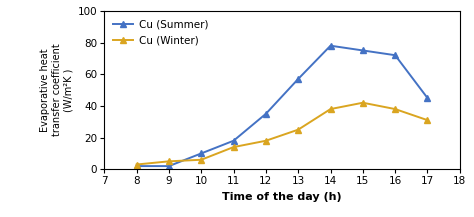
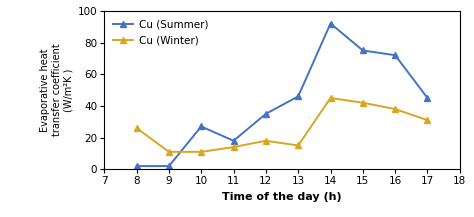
Cu (Winter)/8: 3 -> 26
Cu (Winter)/9: 5 -> 11
Cu (Summer)/10: 10 -> 27
Cu (Winter)/10: 6 -> 11
Cu (Summer)/13: 57 -> 46
Cu (Winter)/13: 25 -> 15
Cu (Summer)/14: 78 -> 92
Cu (Winter)/14: 38 -> 45
